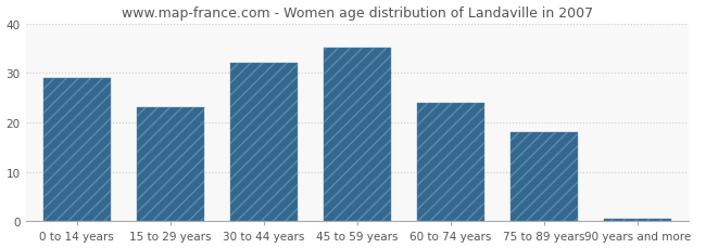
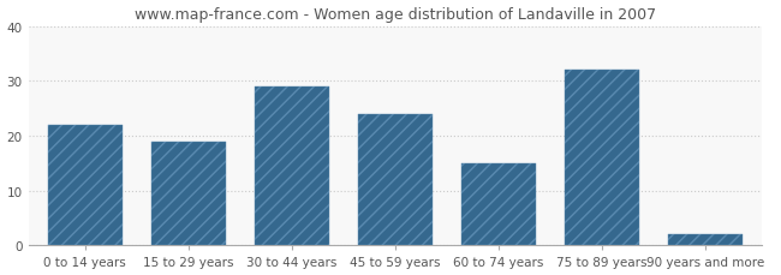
0 to 14 years: 29.0 -> 22.0
15 to 29 years: 23.0 -> 19.0
30 to 44 years: 32.0 -> 29.0
45 to 59 years: 35.0 -> 24.0
60 to 74 years: 24.0 -> 15.0
75 to 89 years: 18.0 -> 32.0
90 years and more: 0.5 -> 2.0
